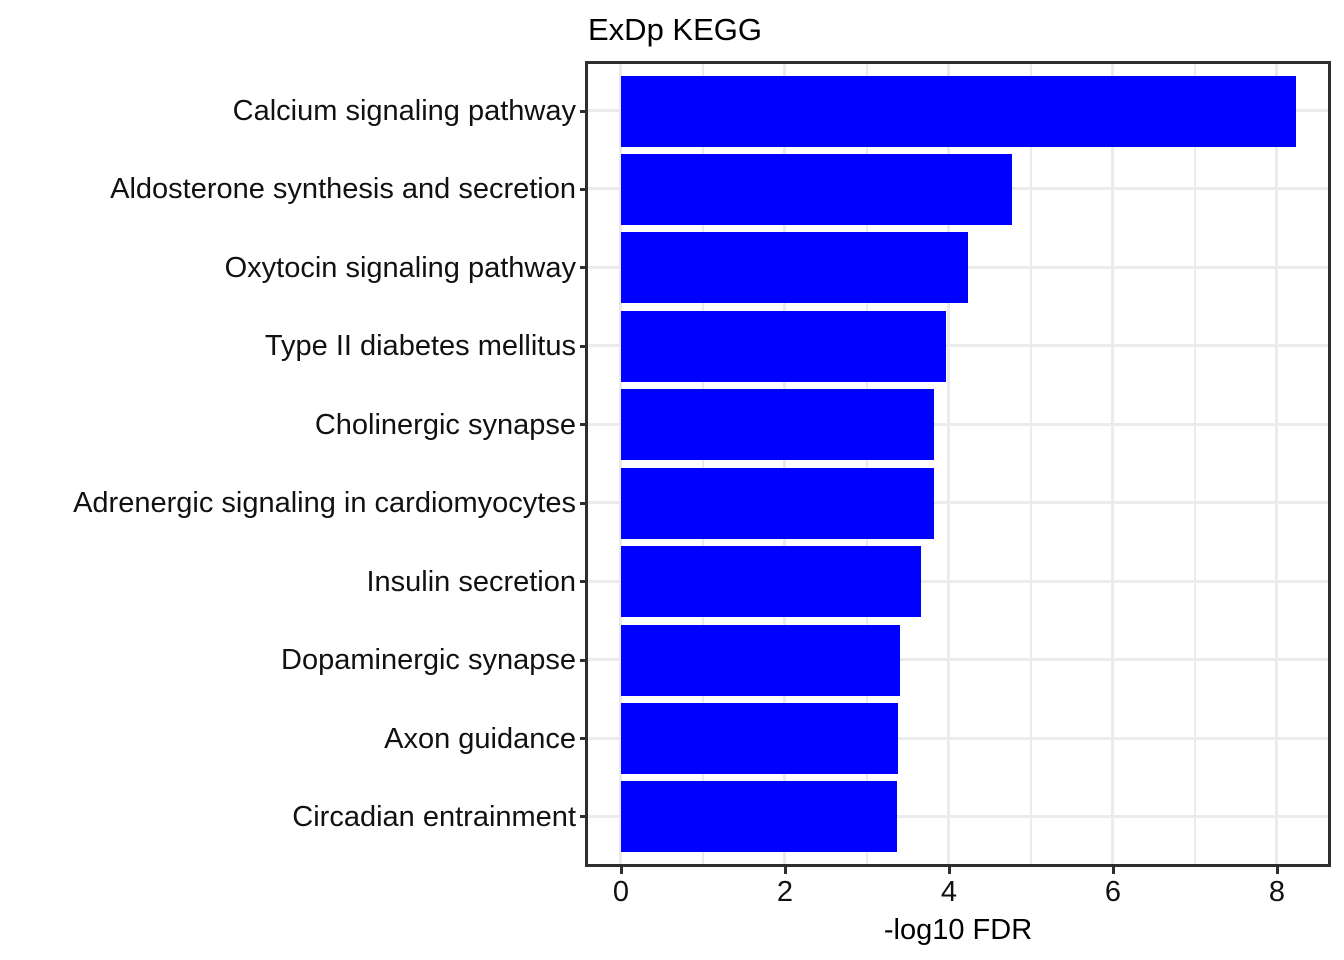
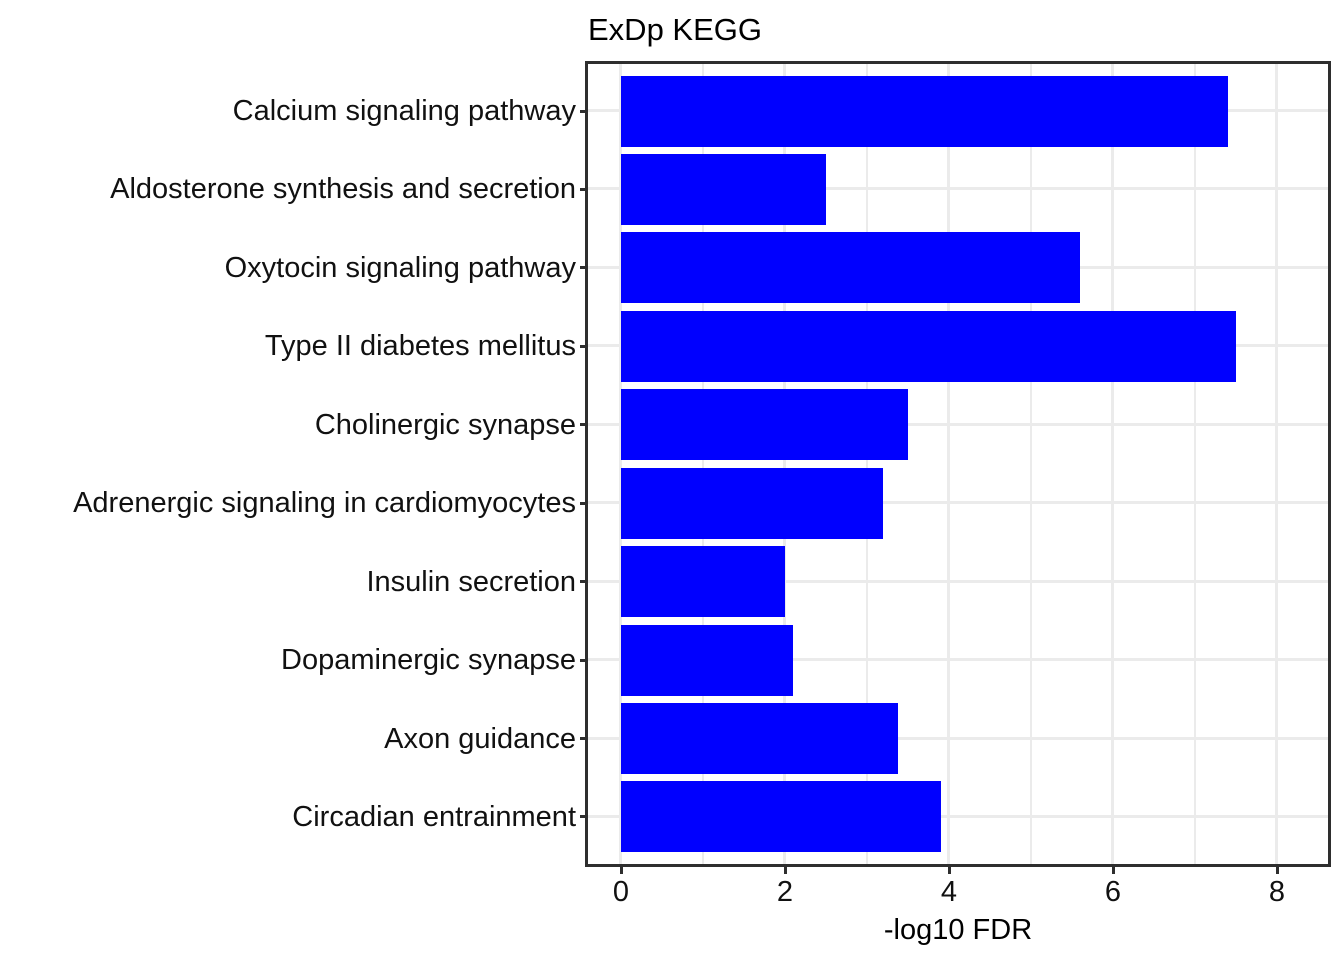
Calcium signaling pathway: 8.2 -> 7.4
Aldosterone synthesis and secretion: 4.8 -> 2.5
Oxytocin signaling pathway: 4.2 -> 5.6
Type II diabetes mellitus: 4.0 -> 7.5
Cholinergic synapse: 3.8 -> 3.5
Adrenergic signaling in cardiomyocytes: 3.8 -> 3.2
Insulin secretion: 3.7 -> 2.0
Dopaminergic synapse: 3.4 -> 2.1
Circadian entrainment: 3.4 -> 3.9
